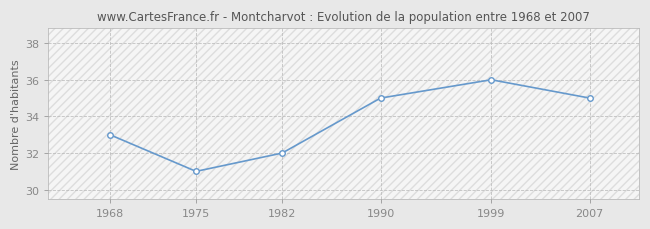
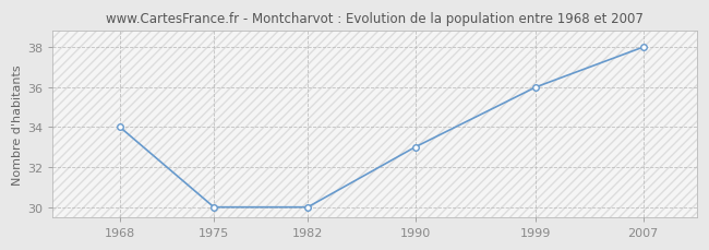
1968: 33 -> 34
1975: 31 -> 30
1982: 32 -> 30
1990: 35 -> 33
2007: 35 -> 38
